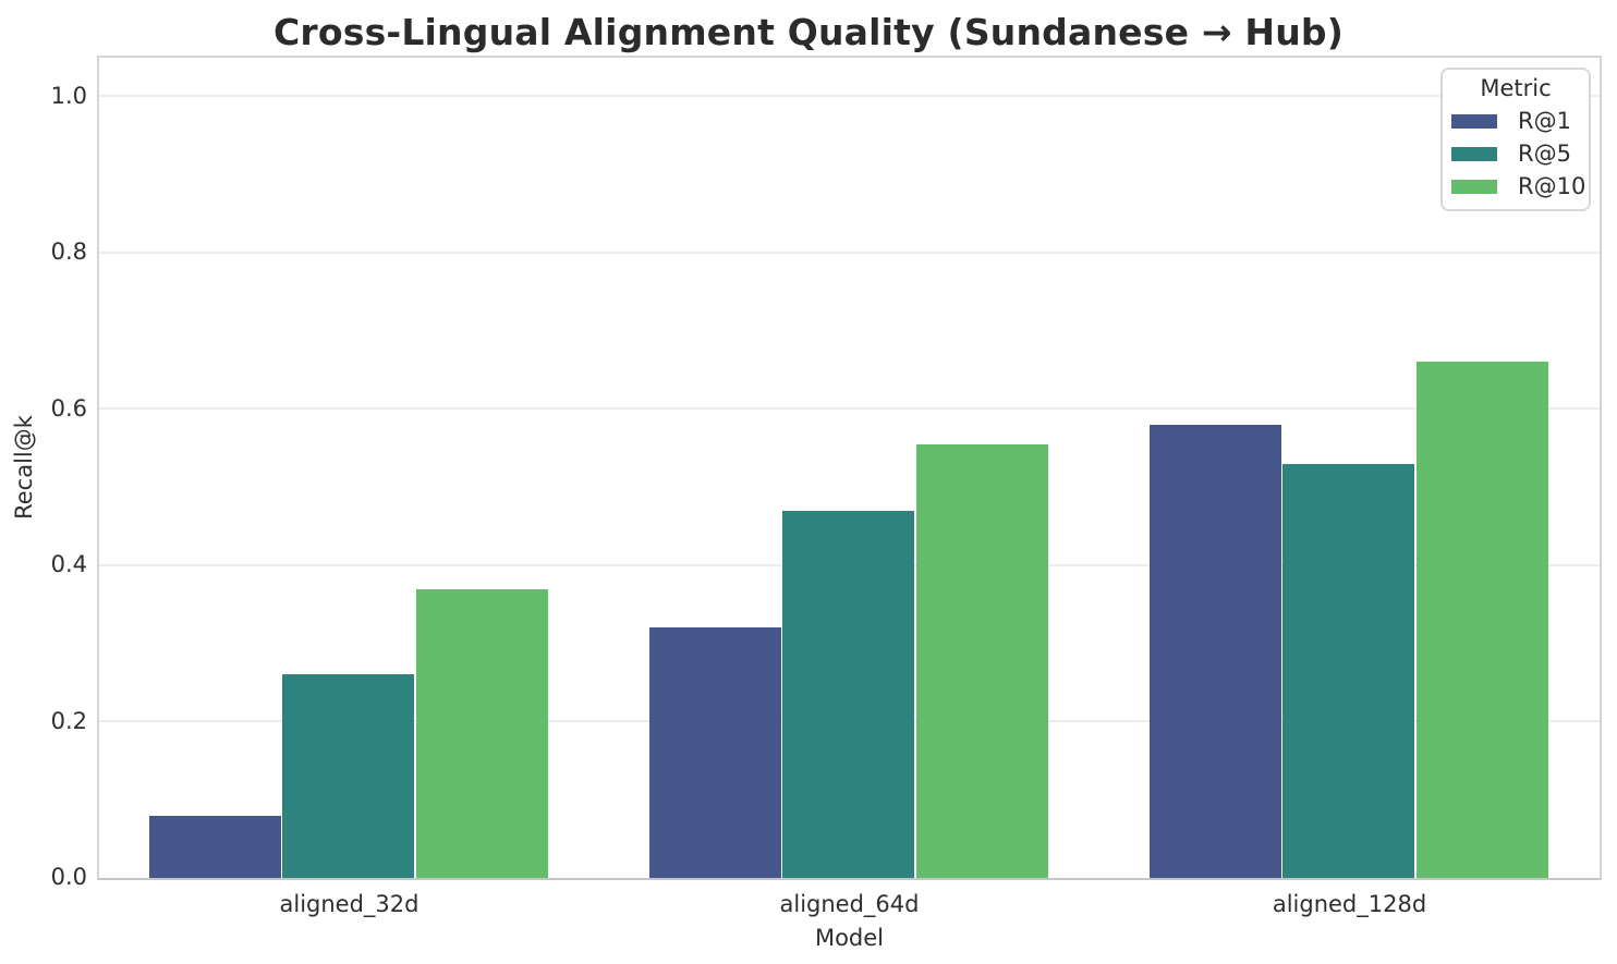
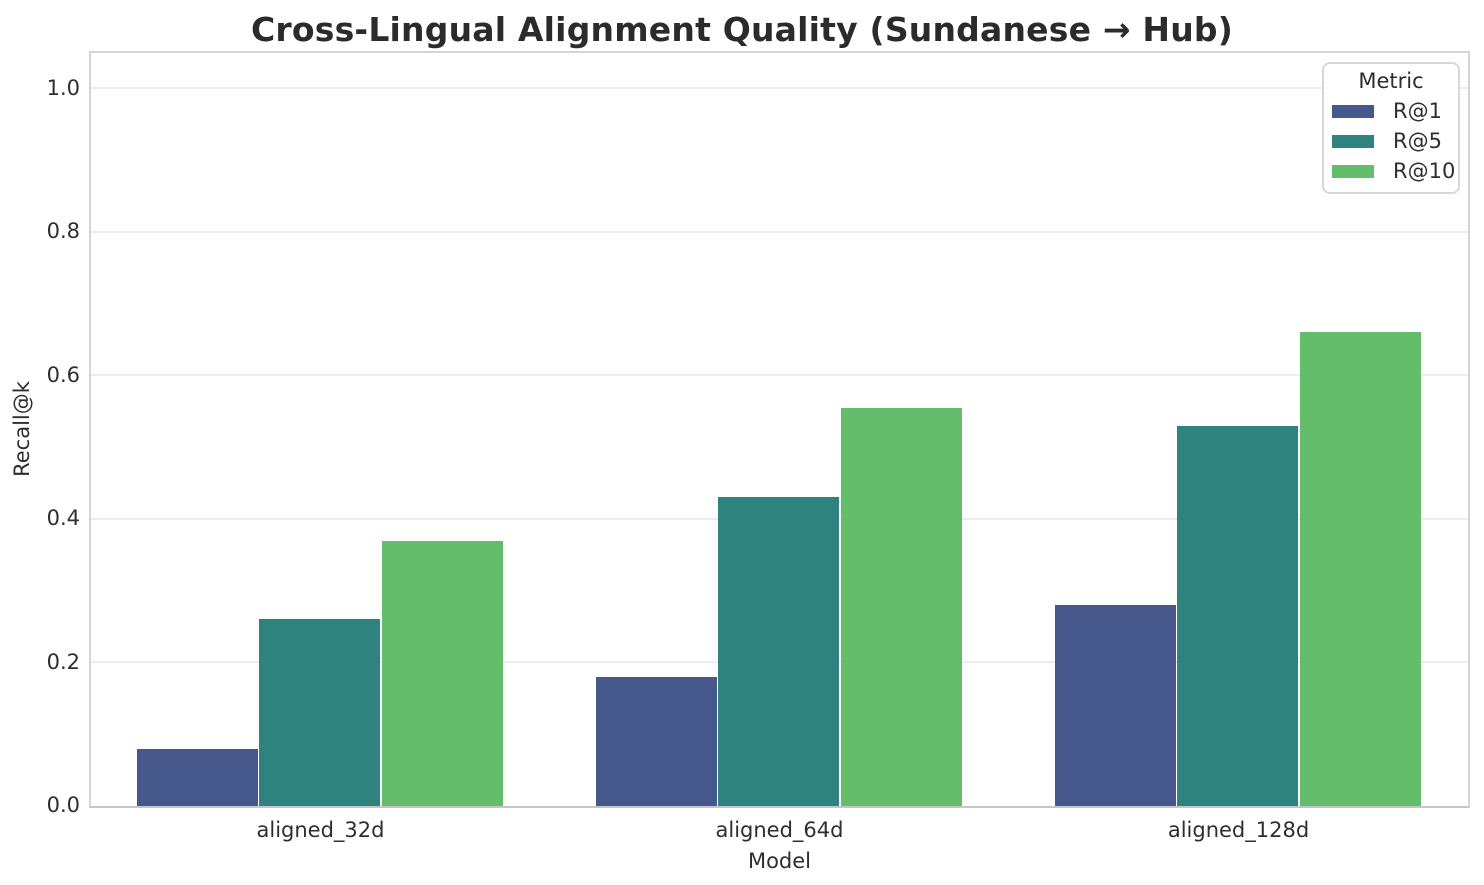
R@1/aligned_64d: 0.32 -> 0.18
R@5/aligned_64d: 0.47 -> 0.43
R@1/aligned_128d: 0.58 -> 0.28
